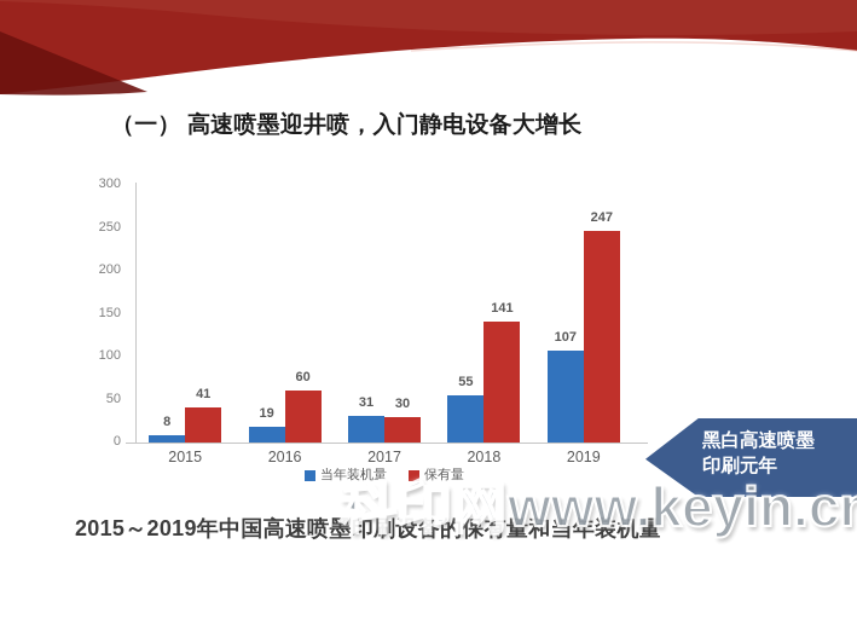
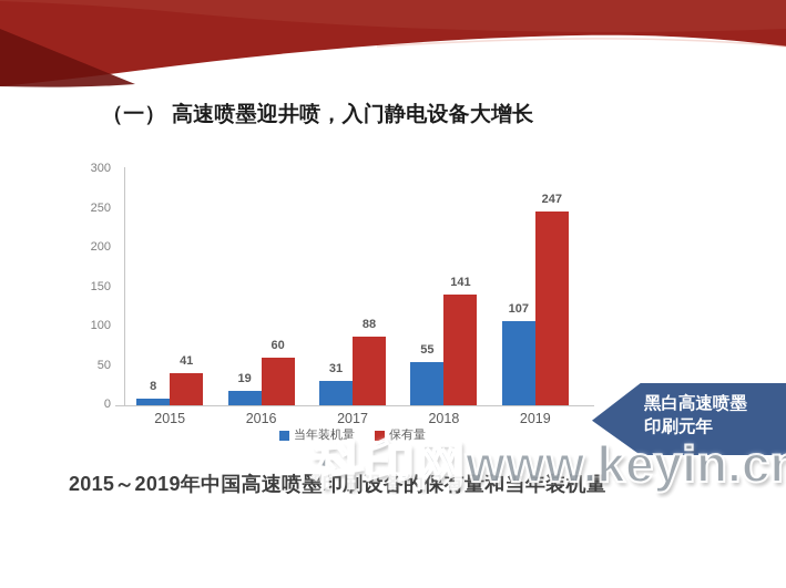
保有量/2017: 30 -> 88
